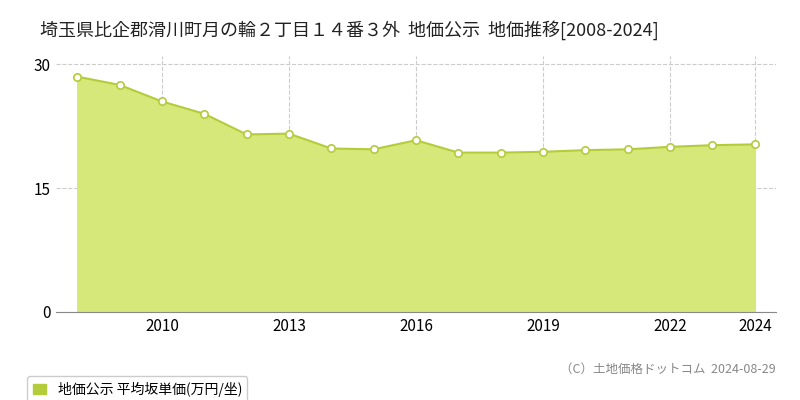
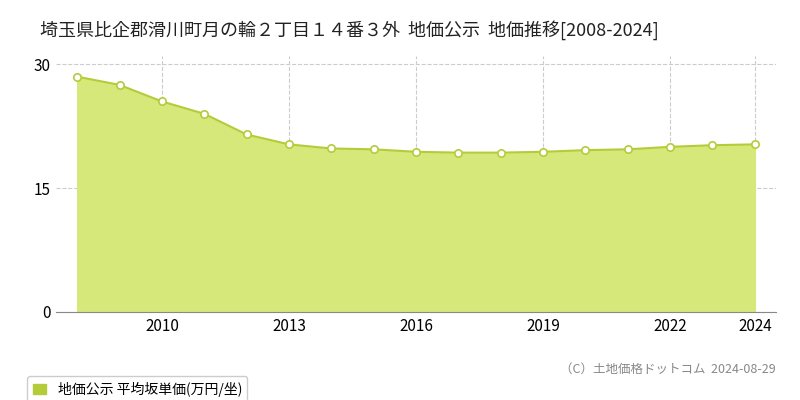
2013: 21.6 -> 20.3
2016: 20.8 -> 19.4
